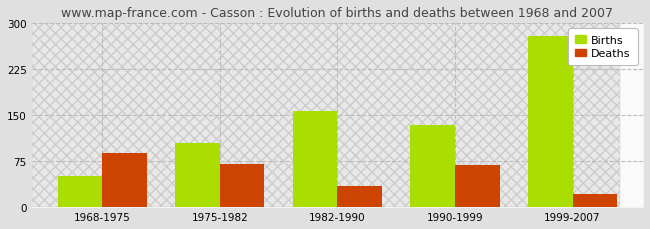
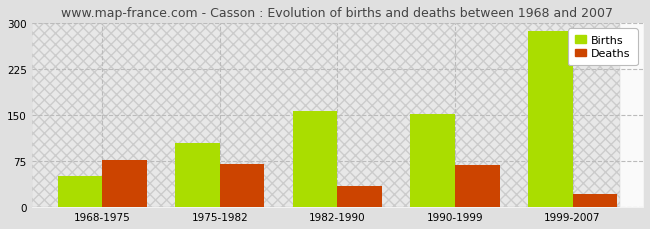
Deaths/1968-1975: 88 -> 77
Births/1990-1999: 134 -> 151
Births/1999-2007: 278 -> 287
